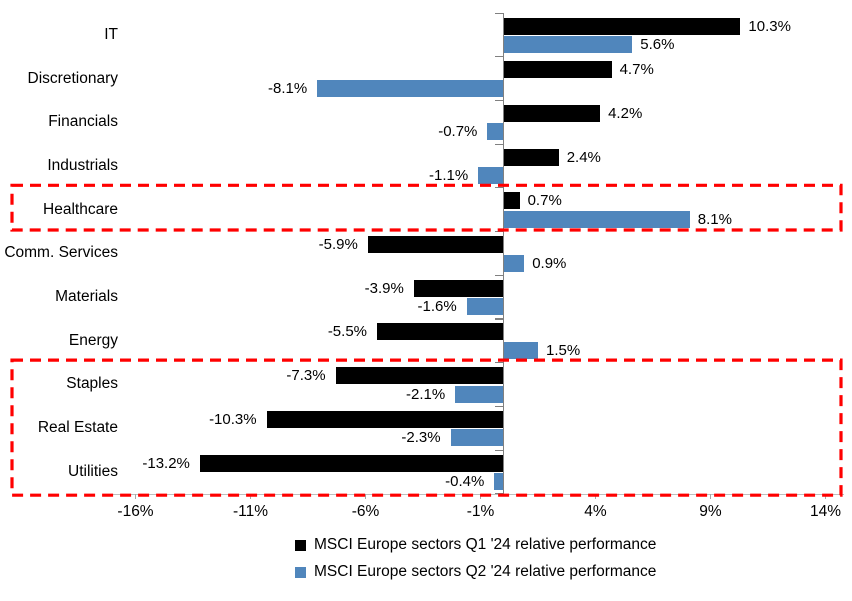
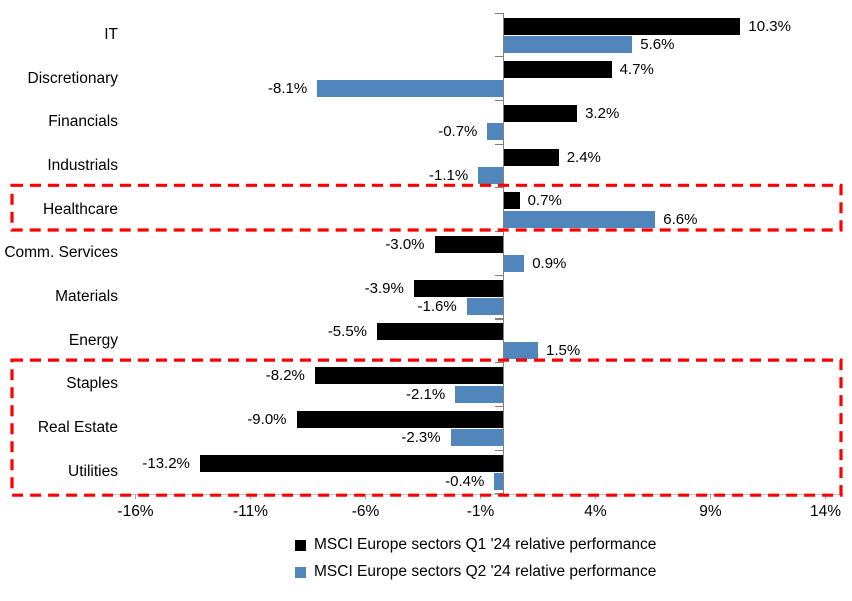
MSCI Europe sectors Q1 '24 relative performance/Financials: 4.2% -> 3.2%
MSCI Europe sectors Q2 '24 relative performance/Healthcare: 8.1% -> 6.6%
MSCI Europe sectors Q1 '24 relative performance/Comm. Services: -5.9% -> -3.0%
MSCI Europe sectors Q1 '24 relative performance/Staples: -7.3% -> -8.2%
MSCI Europe sectors Q1 '24 relative performance/Real Estate: -10.3% -> -9.0%
